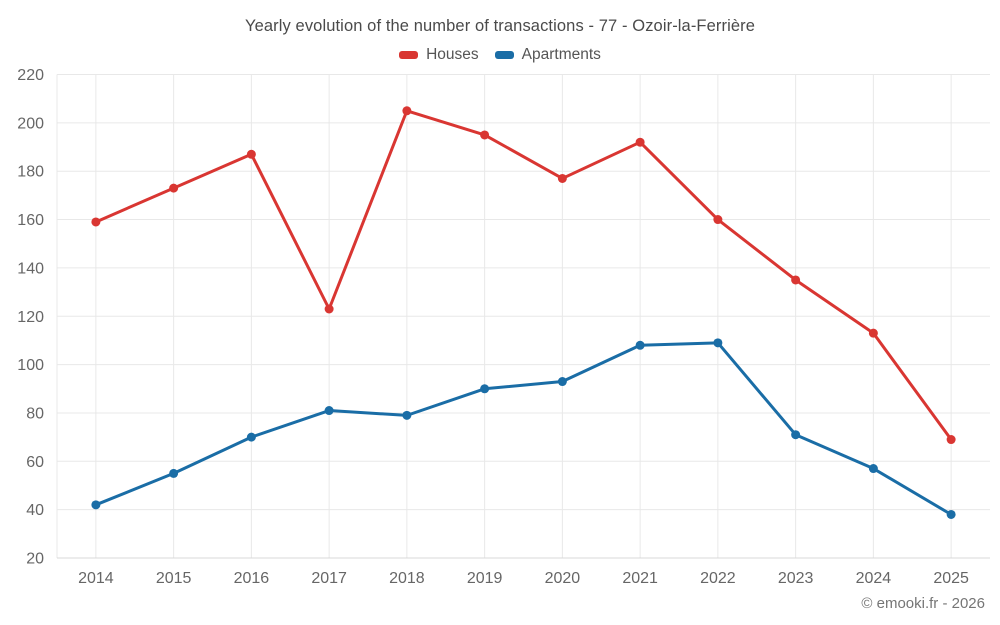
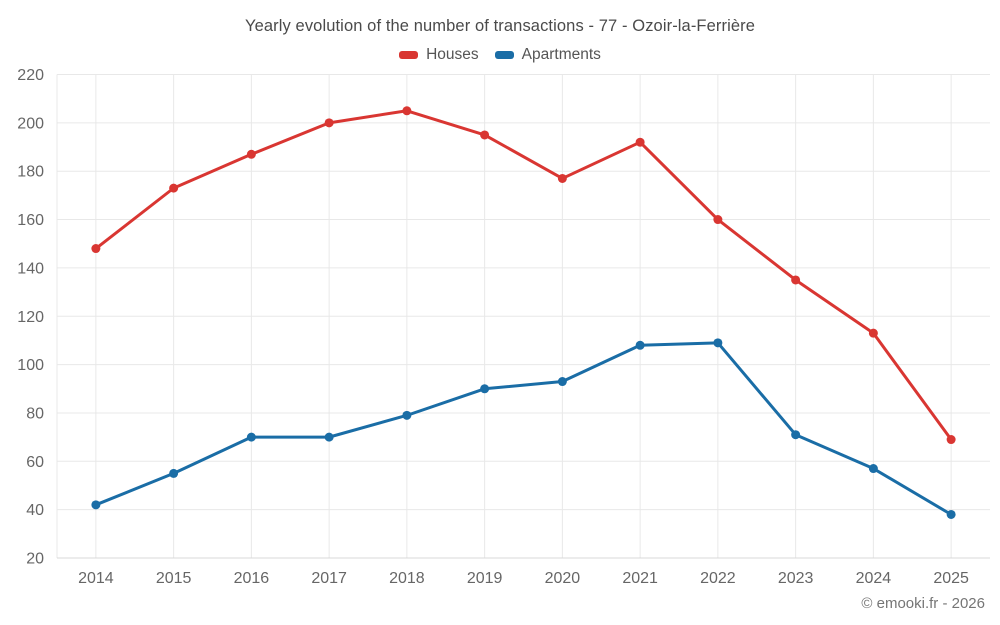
Houses/2014: 159 -> 148
Houses/2017: 123 -> 200
Apartments/2017: 81 -> 70
